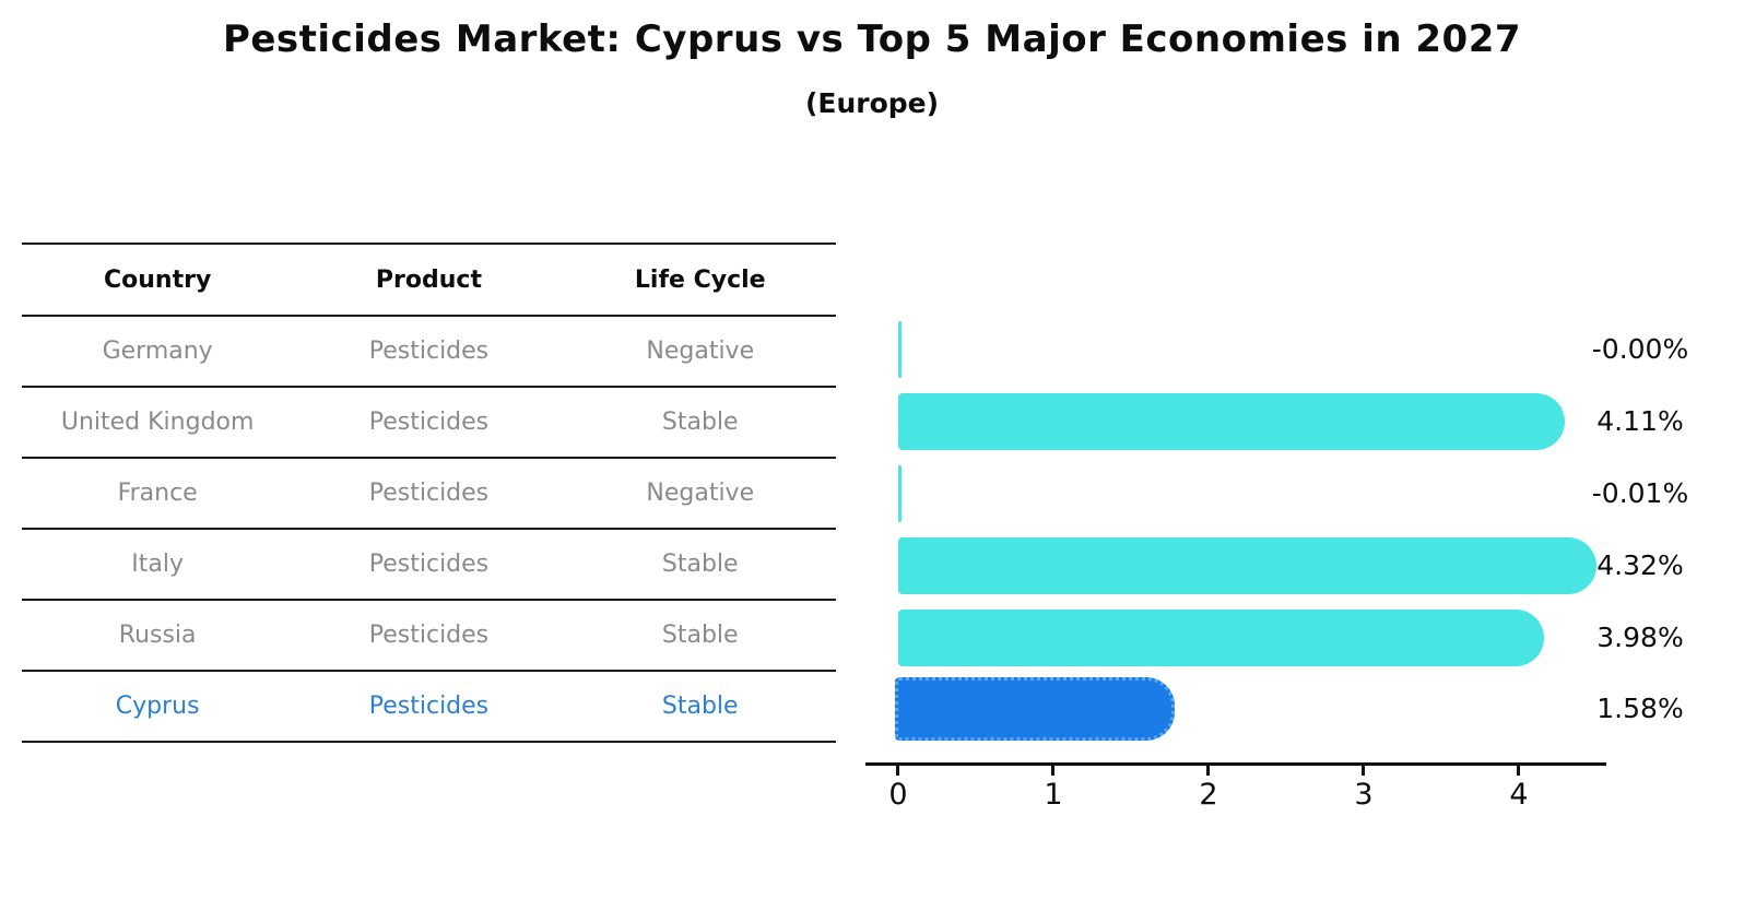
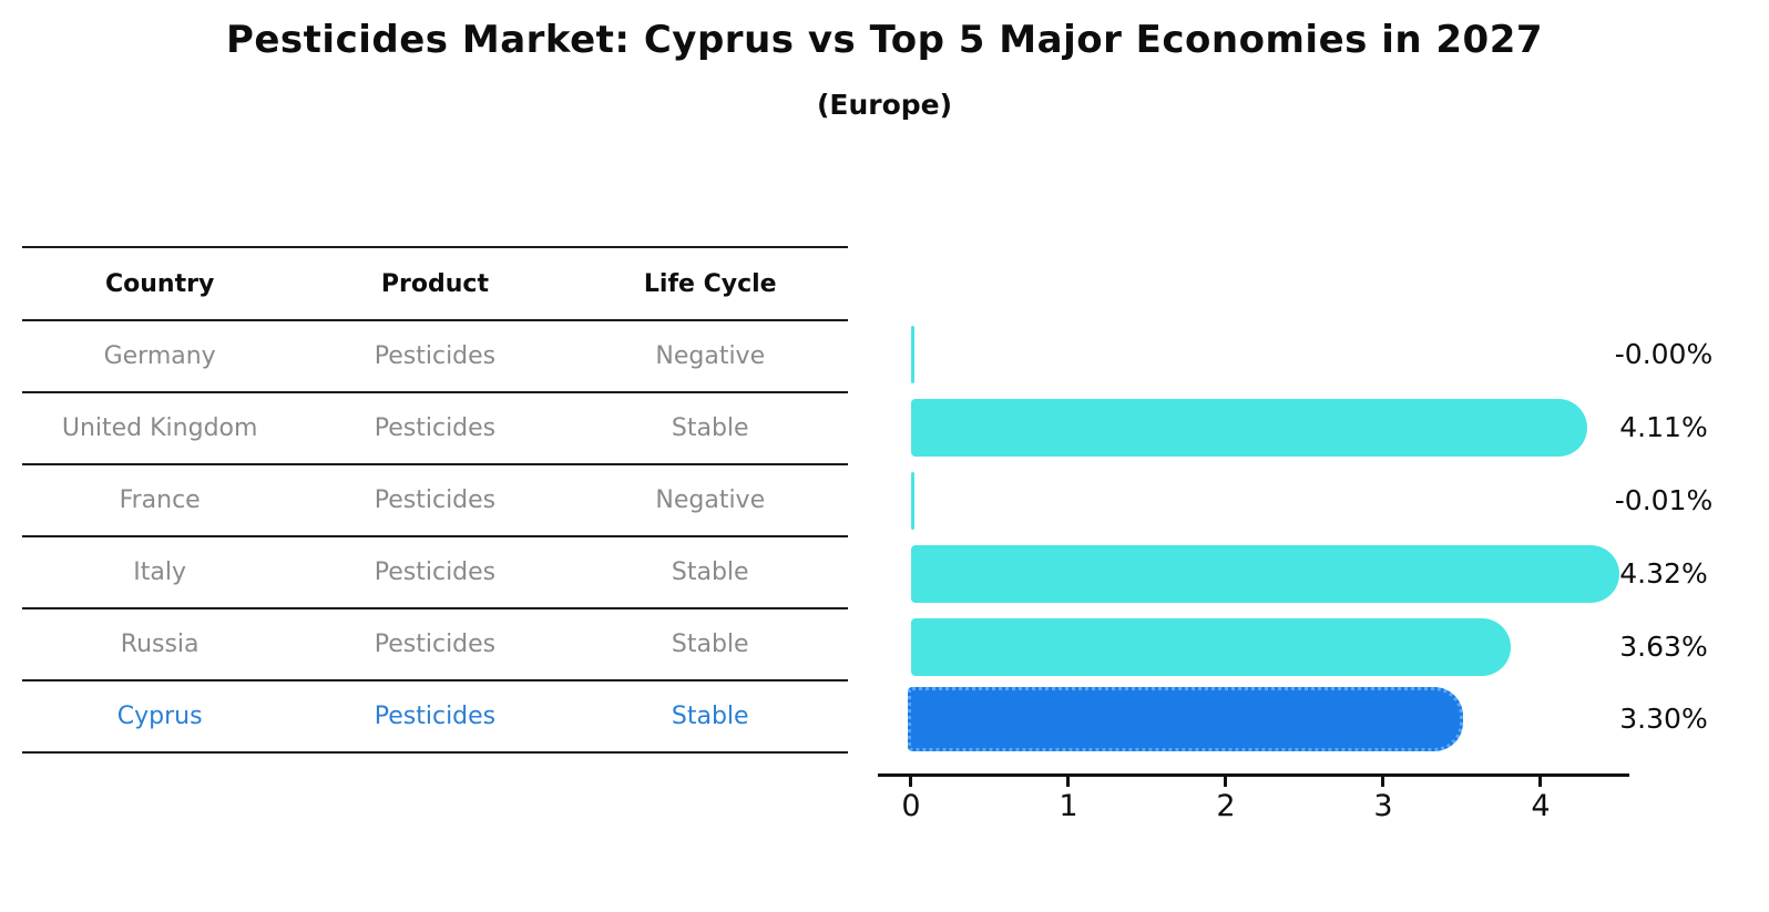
Russia: 3.98% -> 3.63%
Cyprus: 1.58% -> 3.30%
